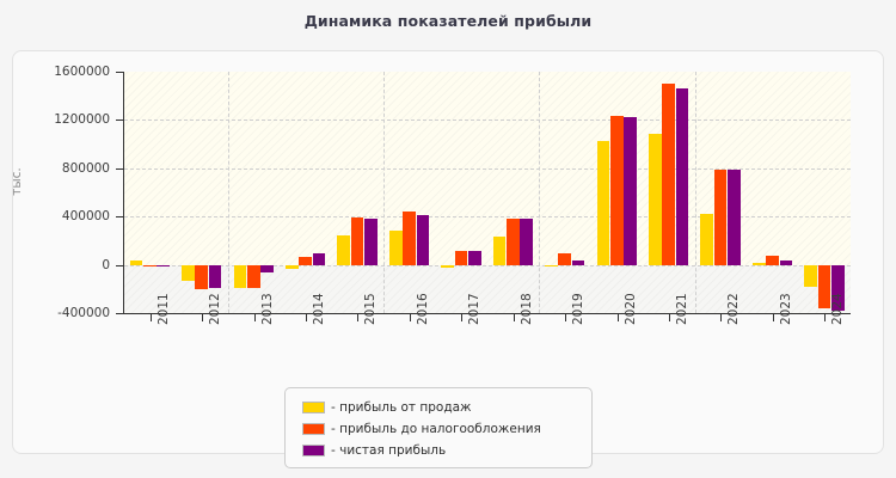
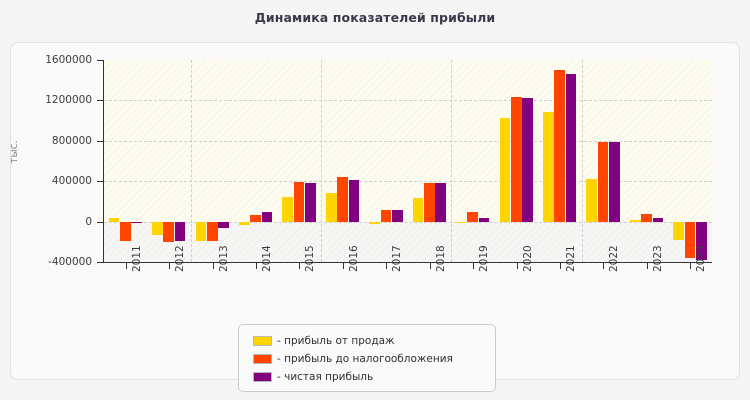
- прибыль до налогообложения/2011: -10000 -> -190000
